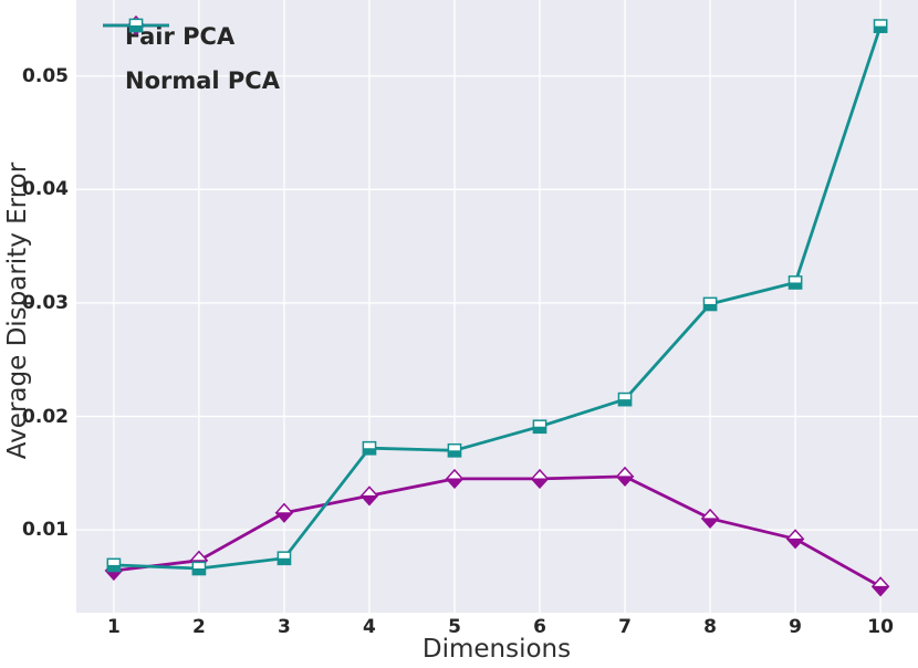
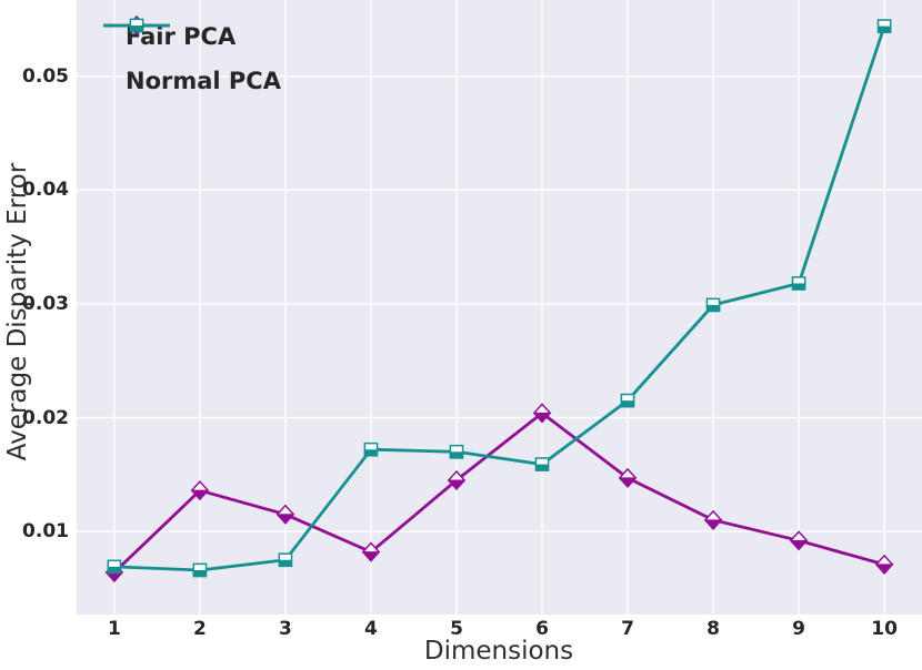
Fair PCA/2: 0.0073 -> 0.0136
Fair PCA/4: 0.0130 -> 0.0082
Fair PCA/6: 0.0145 -> 0.0204
Normal PCA/6: 0.0191 -> 0.0159
Fair PCA/10: 0.0050 -> 0.0071
